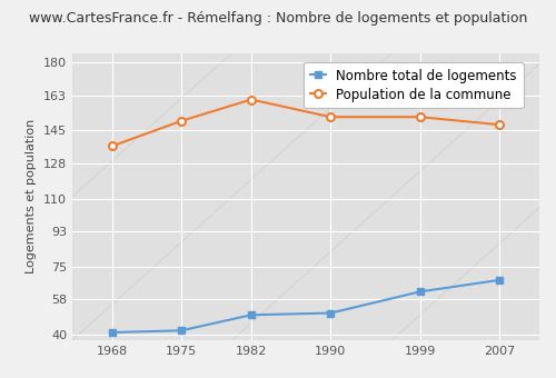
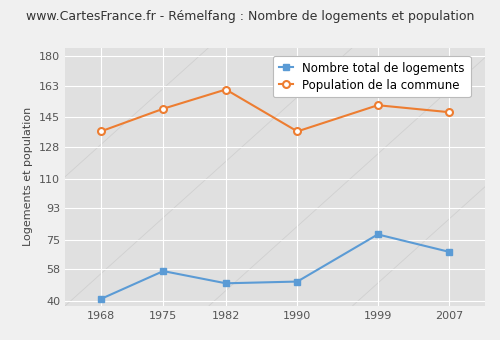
Nombre total de logements/1975: 42 -> 57
Population de la commune/1990: 152 -> 137
Nombre total de logements/1999: 62 -> 78
